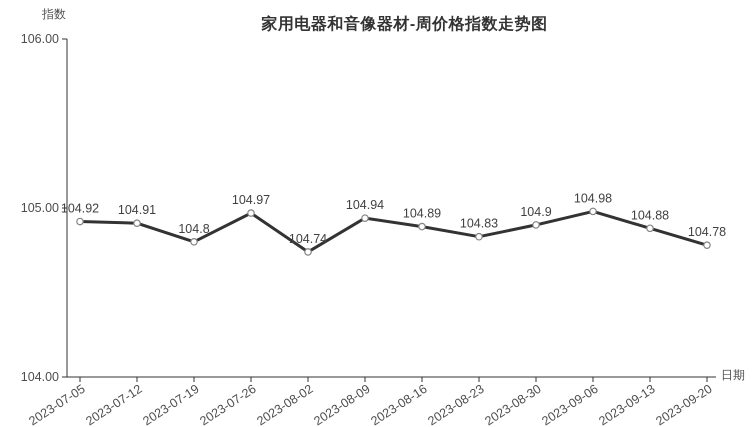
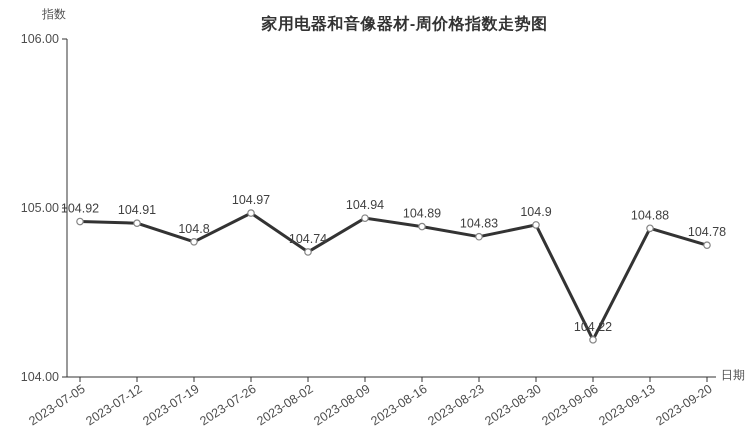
2023-09-06: 104.98 -> 104.22
